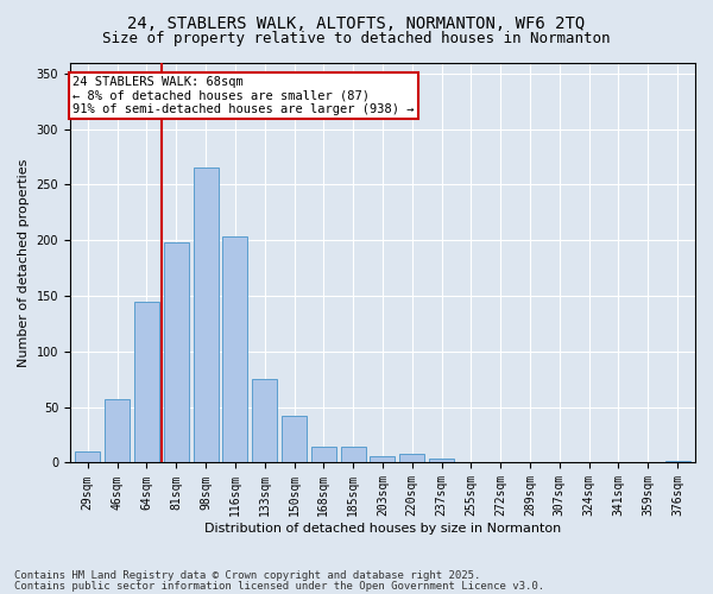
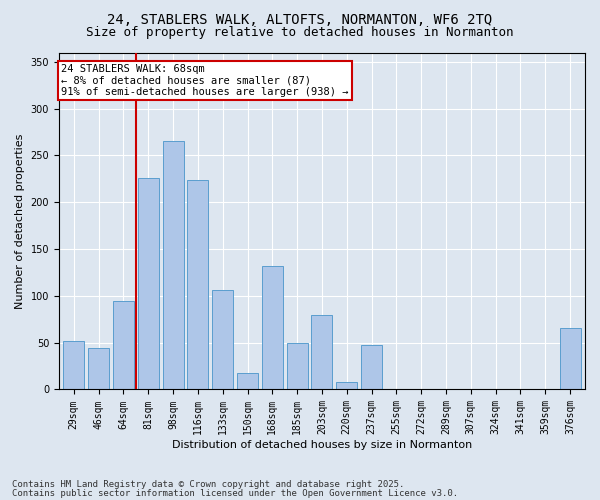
29sqm: 10 -> 52
46sqm: 57 -> 44
64sqm: 145 -> 94
81sqm: 198 -> 226
116sqm: 204 -> 224
133sqm: 75 -> 106
150sqm: 42 -> 18
168sqm: 14 -> 132
185sqm: 14 -> 50
203sqm: 6 -> 80
237sqm: 4 -> 48
376sqm: 2 -> 66
